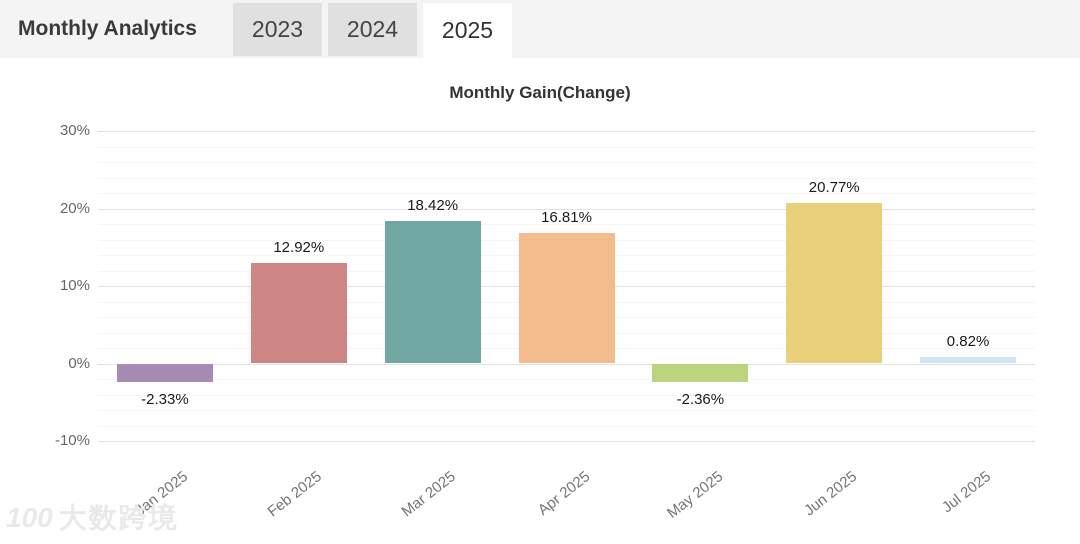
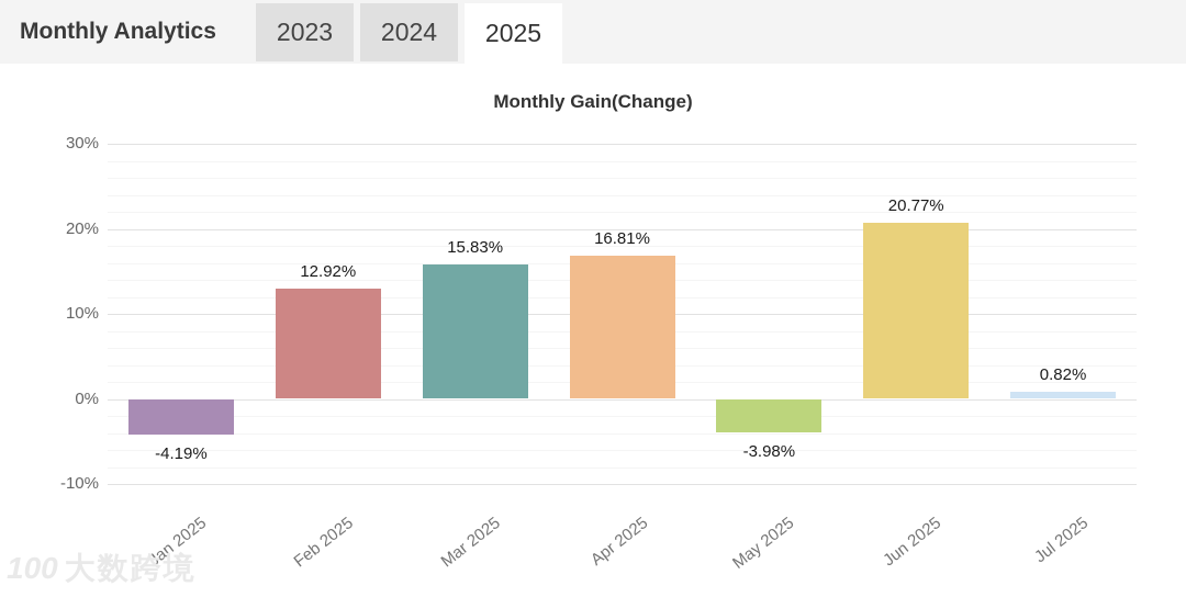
Jan 2025: -2.33% -> -4.19%
Mar 2025: 18.42% -> 15.83%
May 2025: -2.36% -> -3.98%
